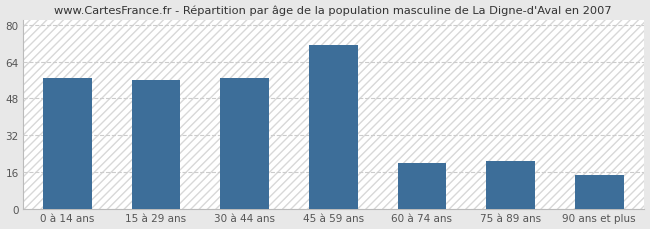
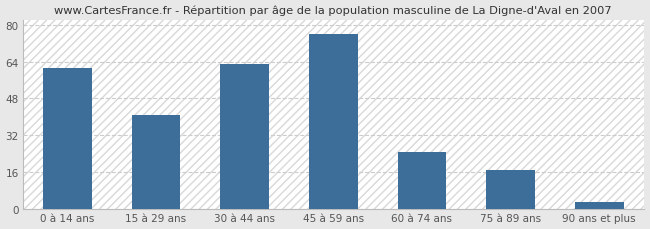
0 à 14 ans: 57 -> 61
15 à 29 ans: 56 -> 41
30 à 44 ans: 57 -> 63
45 à 59 ans: 71 -> 76
60 à 74 ans: 20 -> 25
75 à 89 ans: 21 -> 17
90 ans et plus: 15 -> 3
